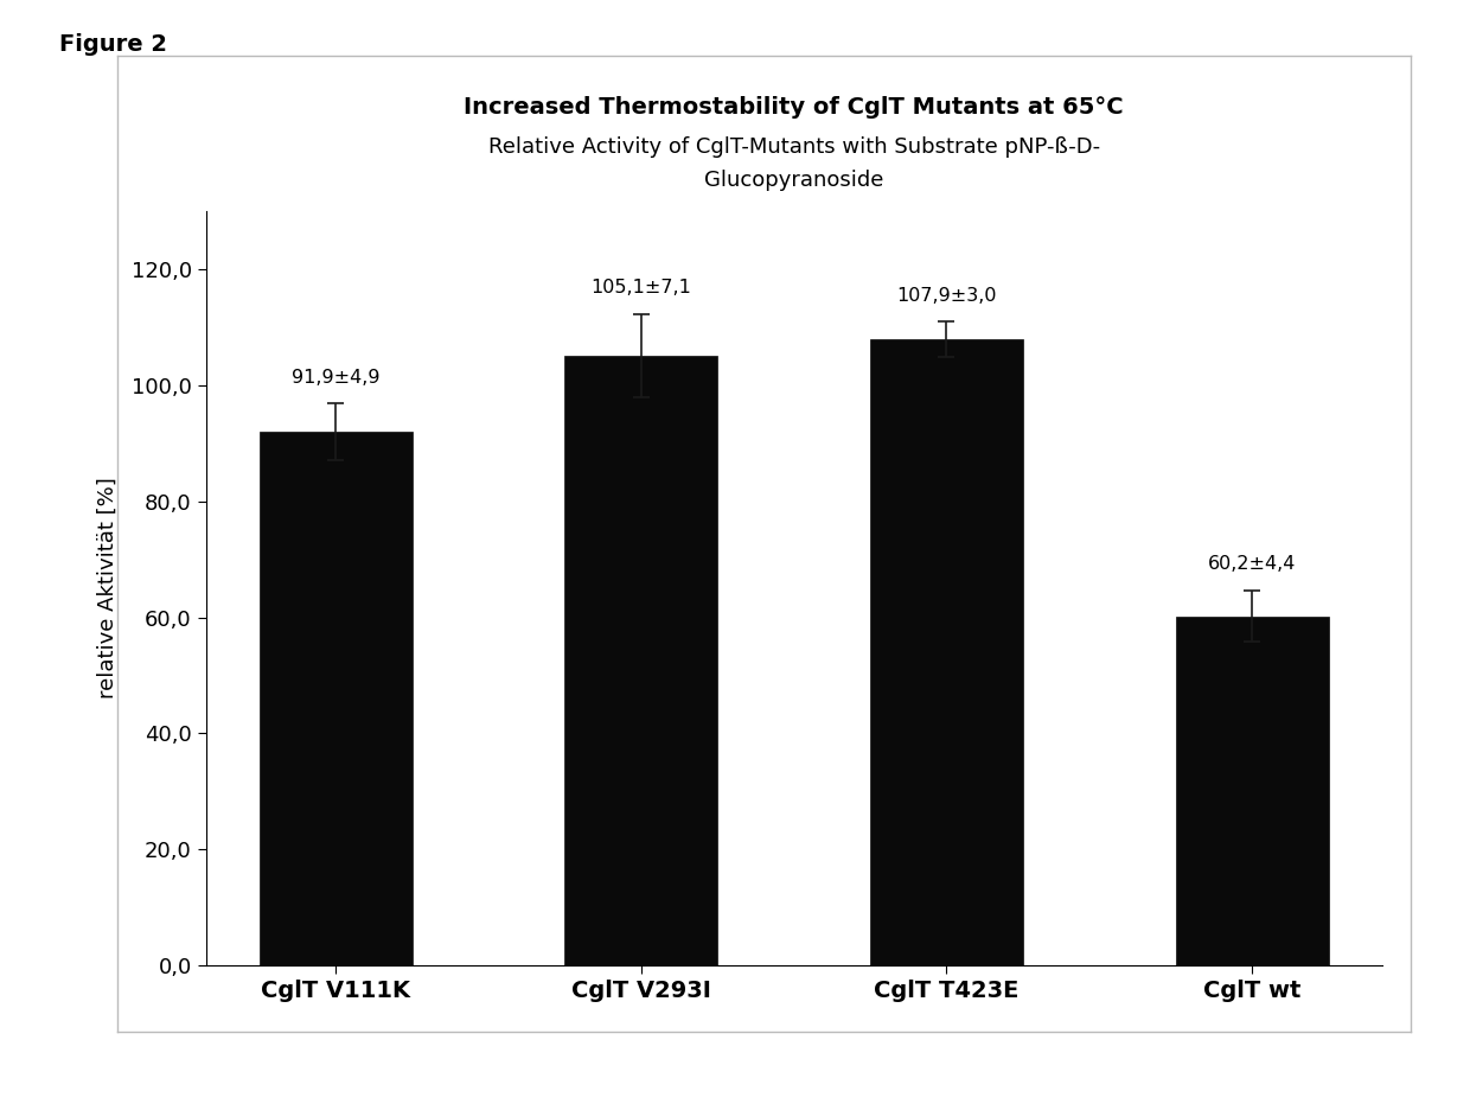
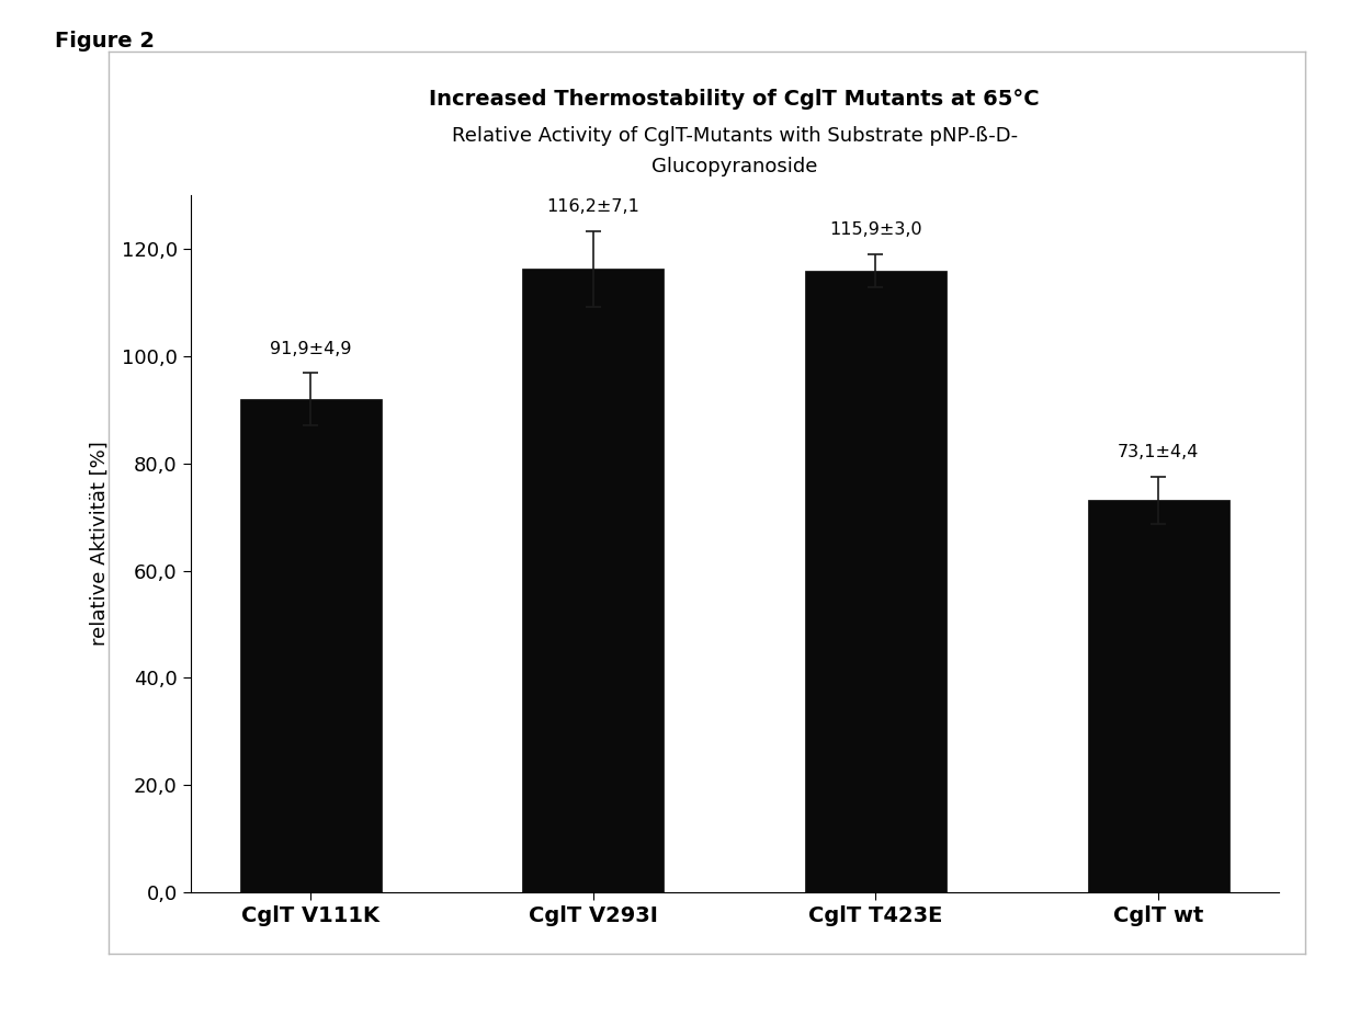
CglT V293I: 105,1 -> 116,2
CglT T423E: 107,9 -> 115,9
CglT wt: 60,2 -> 73,1
